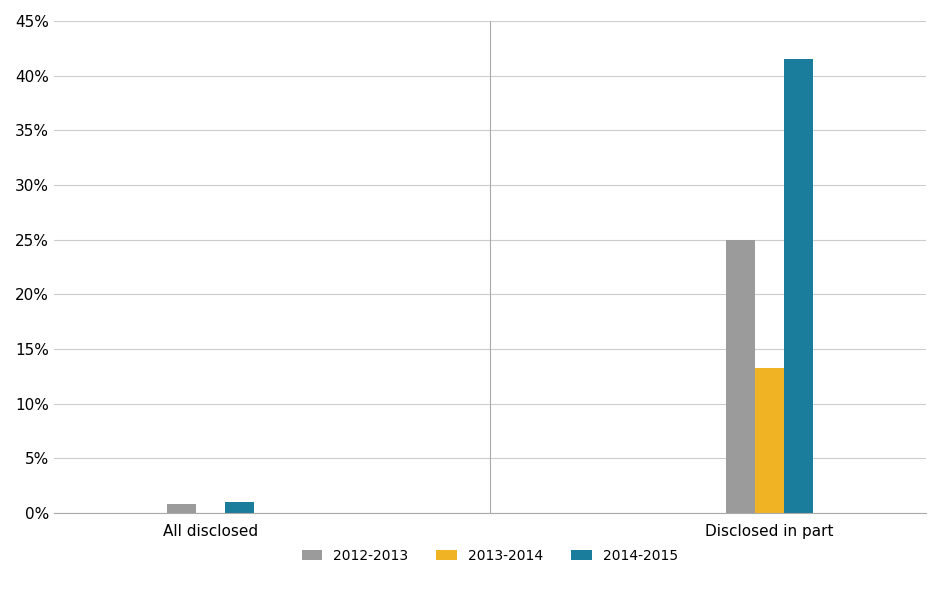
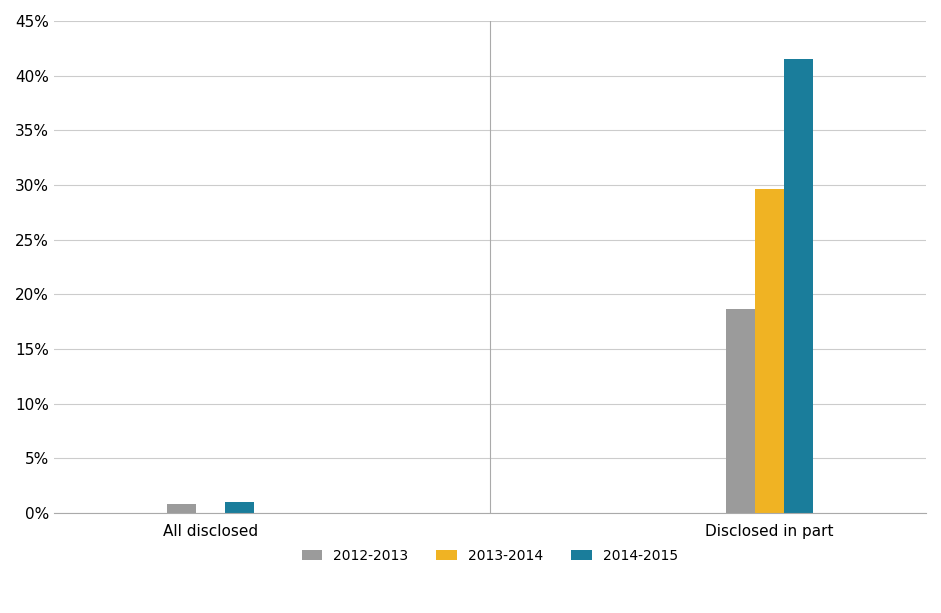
2012-2013/Disclosed in part: 25.0% -> 18.7%
2013-2014/Disclosed in part: 13.3% -> 29.6%
